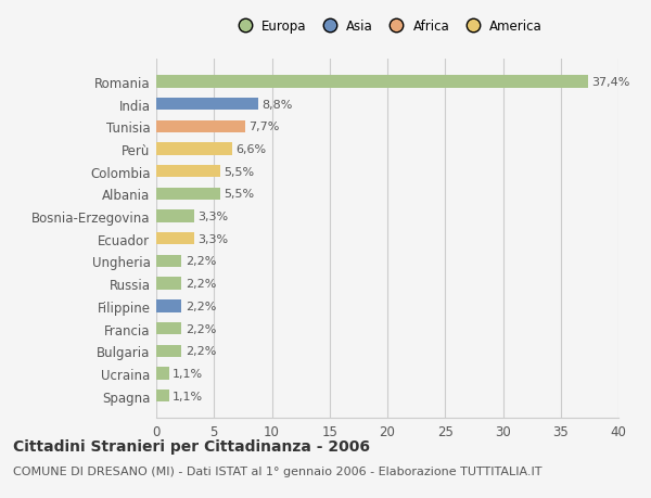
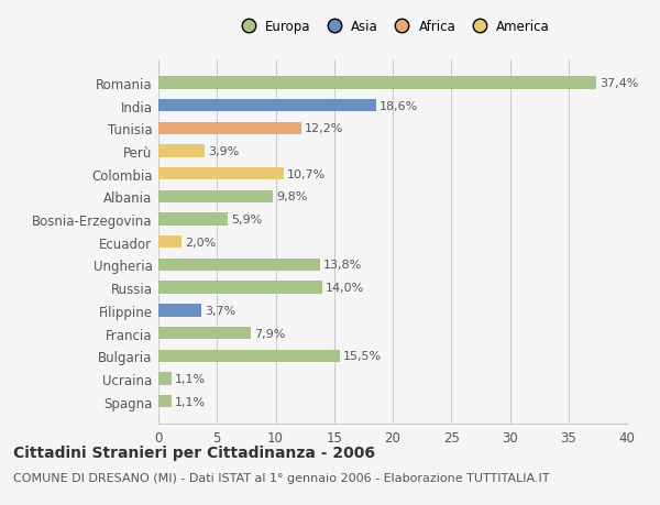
India: 8,8% -> 18,6%
Tunisia: 7,7% -> 12,2%
Perù: 6,6% -> 3,9%
Colombia: 5,5% -> 10,7%
Albania: 5,5% -> 9,8%
Bosnia-Erzegovina: 3,3% -> 5,9%
Ecuador: 3,3% -> 2,0%
Ungheria: 2,2% -> 13,8%
Russia: 2,2% -> 14,0%
Filippine: 2,2% -> 3,7%
Francia: 2,2% -> 7,9%
Bulgaria: 2,2% -> 15,5%
